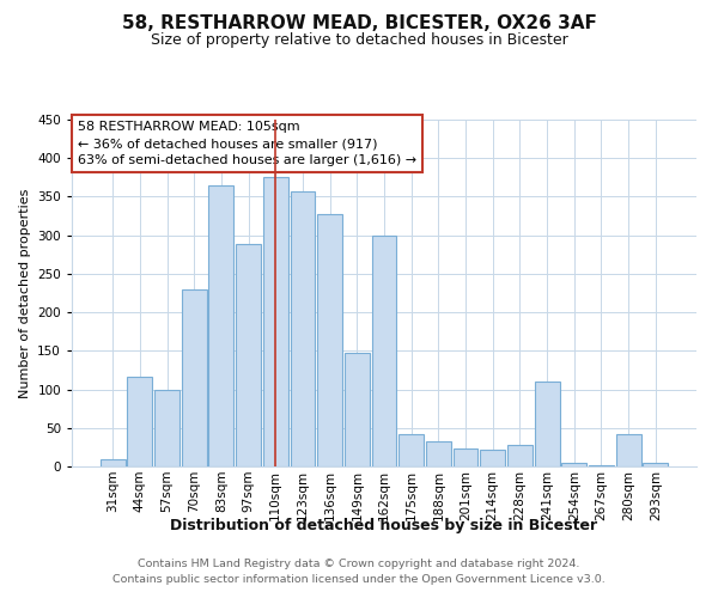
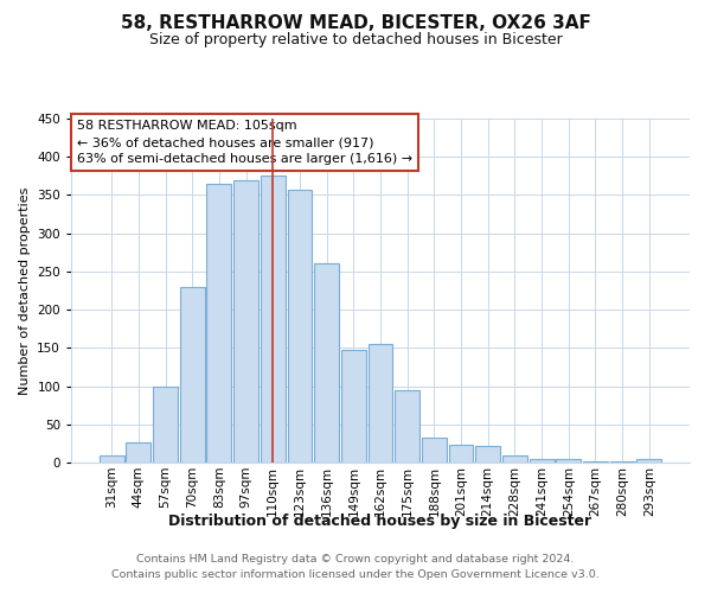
44sqm: 116 -> 27
97sqm: 288 -> 370
136sqm: 328 -> 260
162sqm: 300 -> 155
175sqm: 42 -> 95
228sqm: 28 -> 10
241sqm: 110 -> 5
280sqm: 42 -> 2
